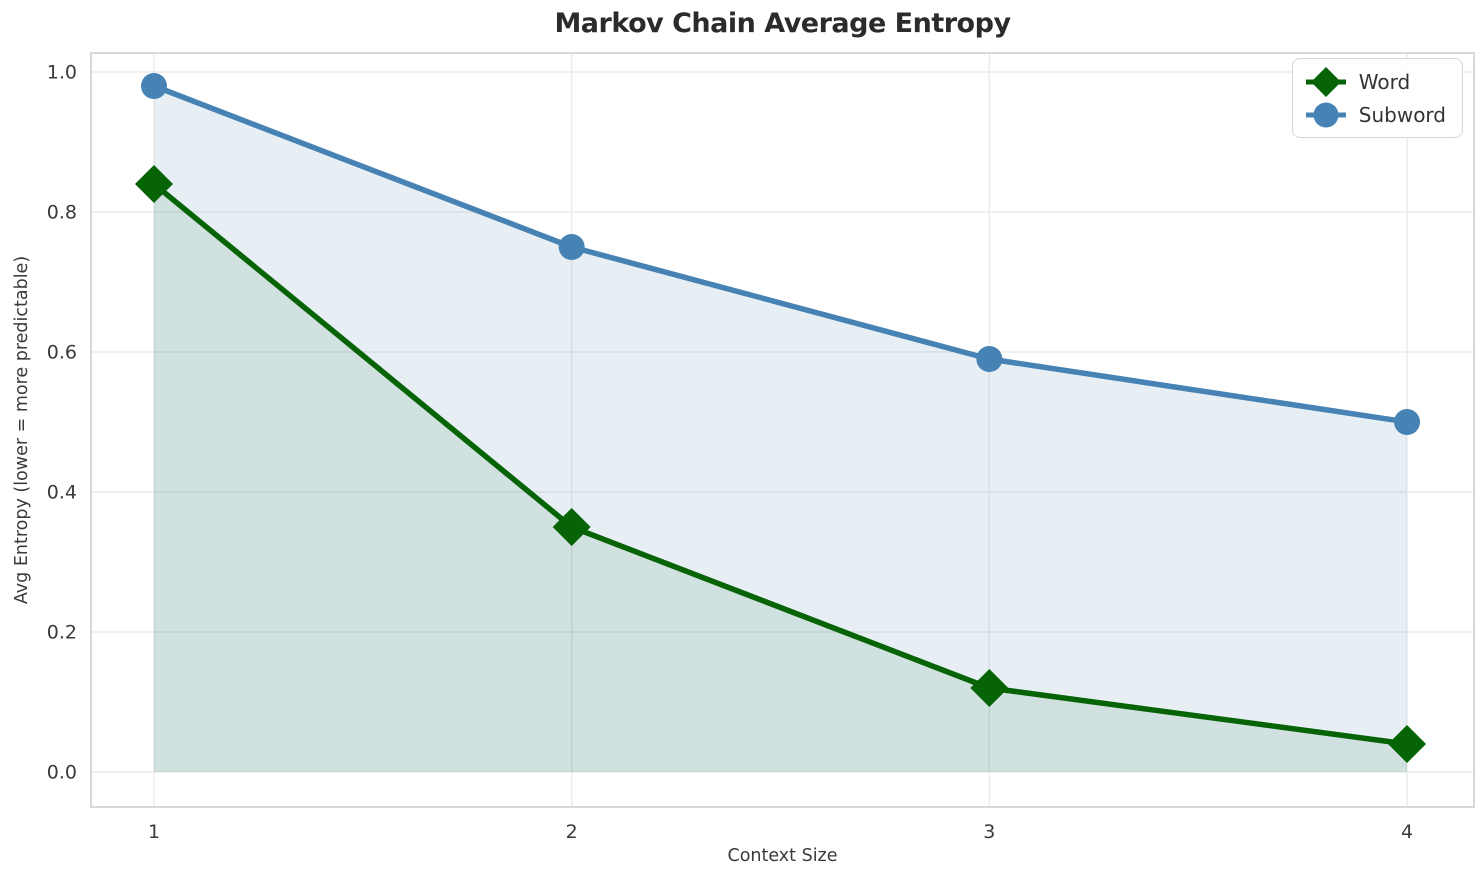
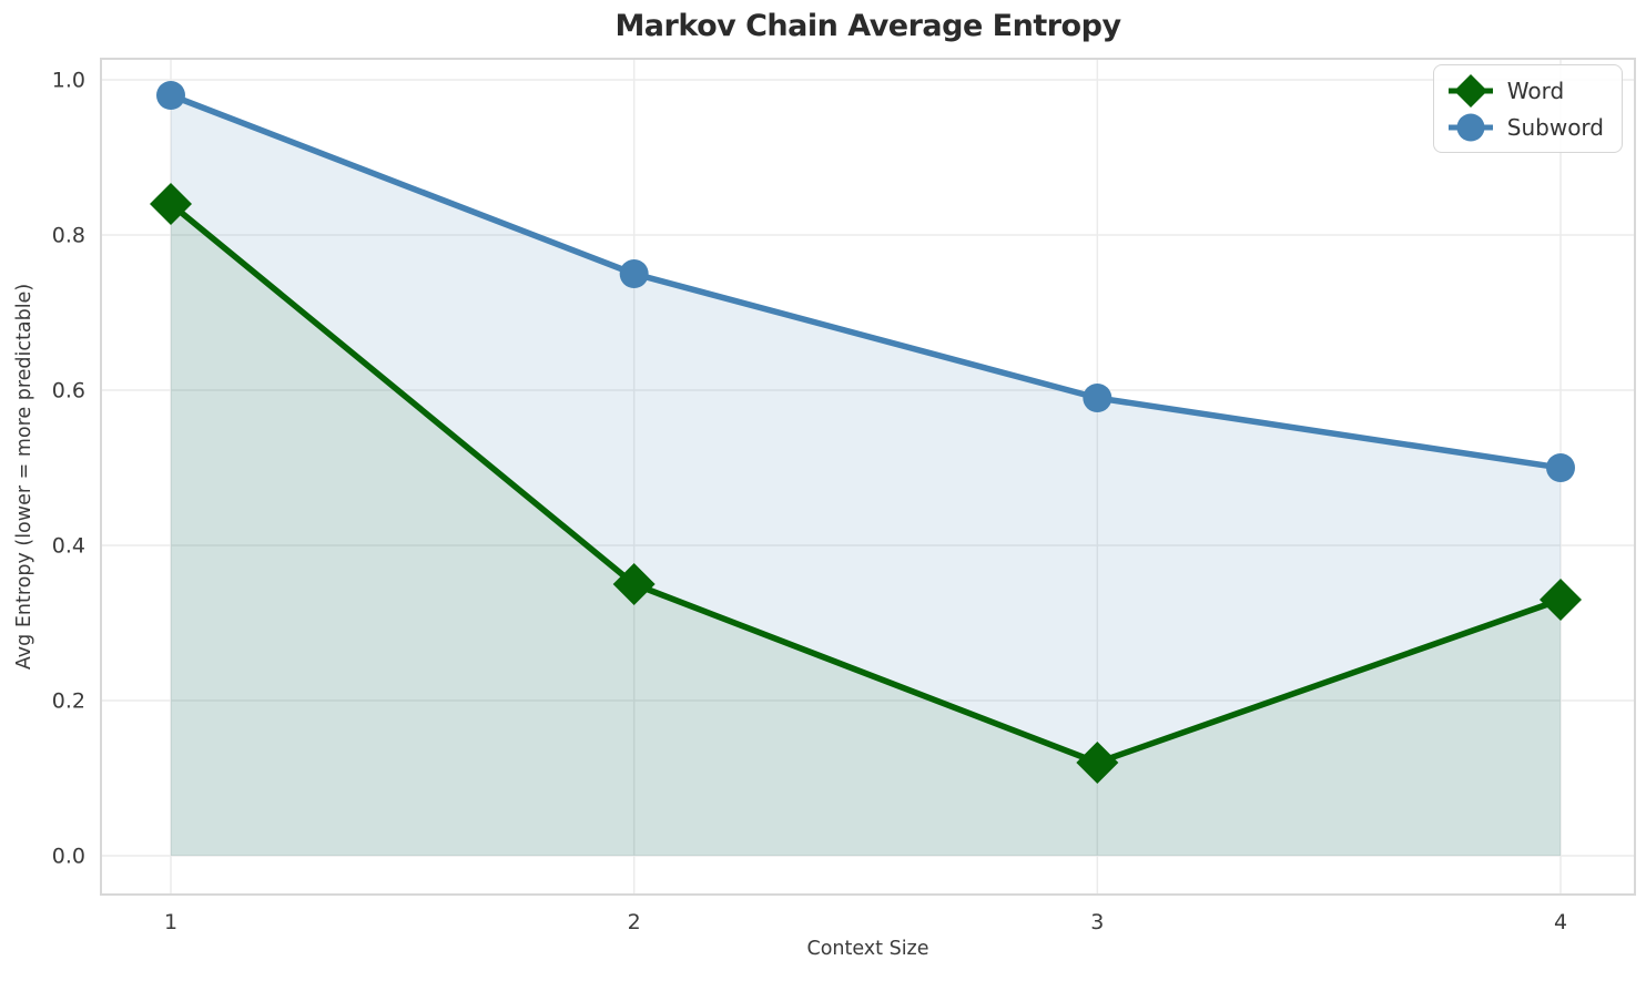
Word/4: 0.04 -> 0.33
